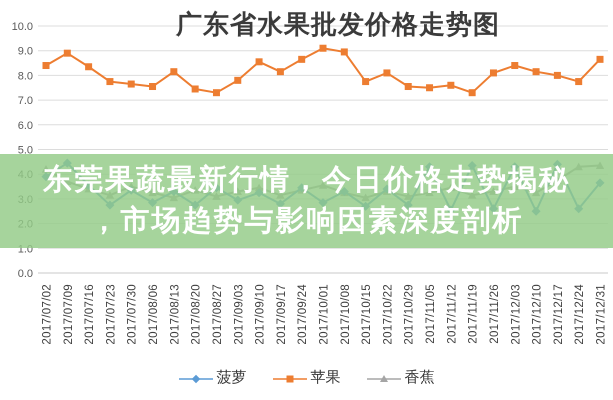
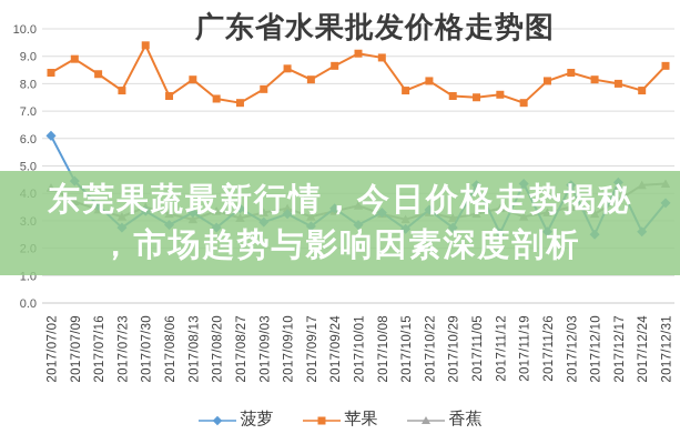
菠萝/2017/07/02: 3.9 -> 6.1
苹果/2017/07/30: 7.7 -> 9.4
